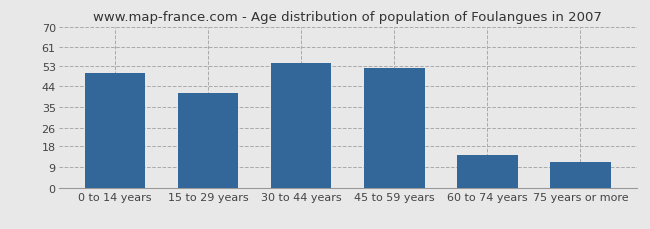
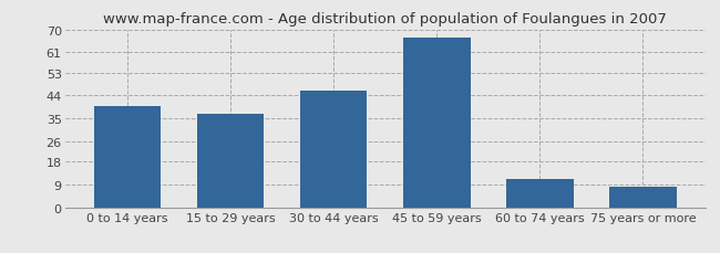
0 to 14 years: 50 -> 40
15 to 29 years: 41 -> 37
30 to 44 years: 54 -> 46
45 to 59 years: 52 -> 67
60 to 74 years: 14 -> 11
75 years or more: 11 -> 8
